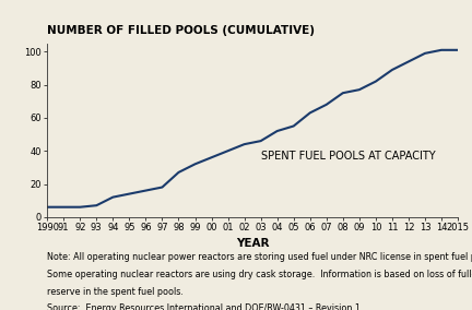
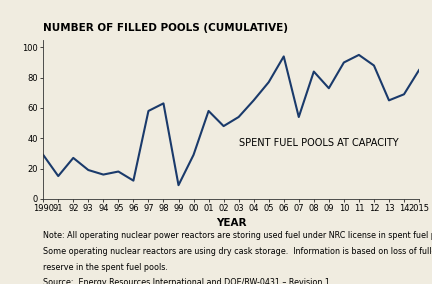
1990: 6 -> 29
91: 6 -> 15
92: 6 -> 27
93: 7 -> 19
94: 12 -> 16
95: 14 -> 18
96: 16 -> 12
97: 18 -> 58
98: 27 -> 63
99: 32 -> 9
00: 36 -> 29
01: 40 -> 58
02: 44 -> 48
03: 46 -> 54
04: 52 -> 65
05: 55 -> 77
06: 63 -> 94
07: 68 -> 54
08: 75 -> 84
09: 77 -> 73
10: 82 -> 90
11: 89 -> 95
12: 94 -> 88
13: 99 -> 65
14: 101 -> 69
2015: 101 -> 85
